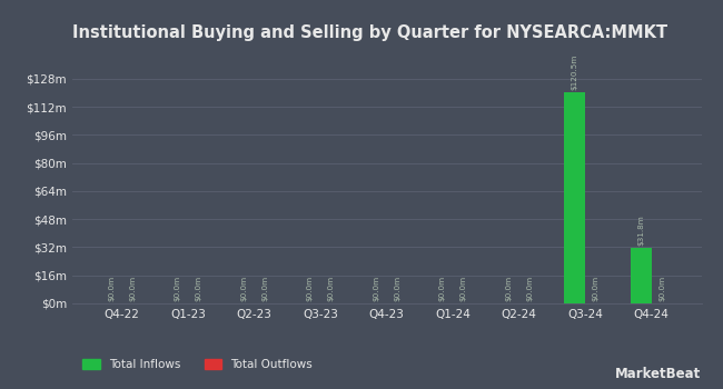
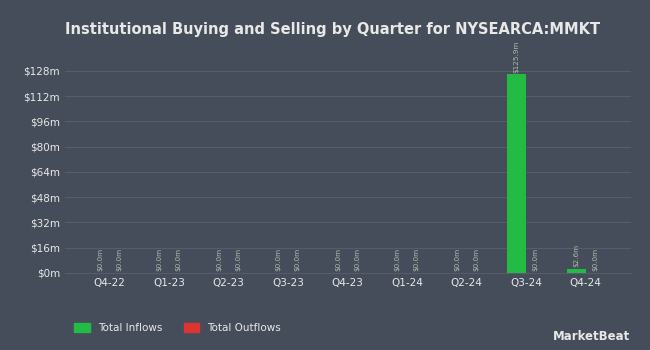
Total Inflows/Q3-24: $120.5m -> $125.9m
Total Inflows/Q4-24: $31.8m -> $2.6m
